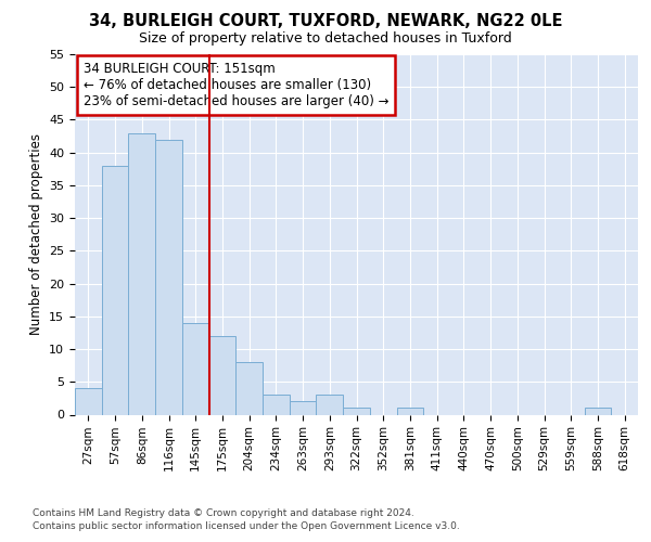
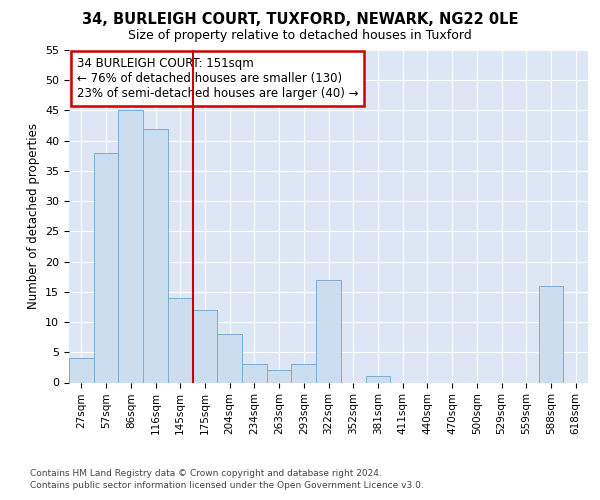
86sqm: 43 -> 45
322sqm: 1 -> 17
588sqm: 1 -> 16
